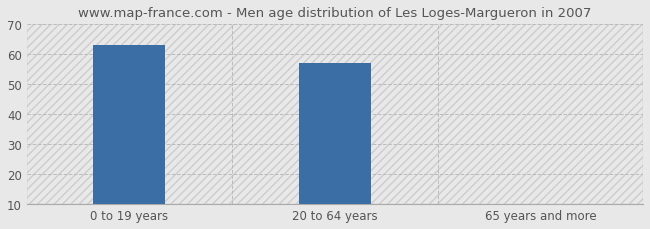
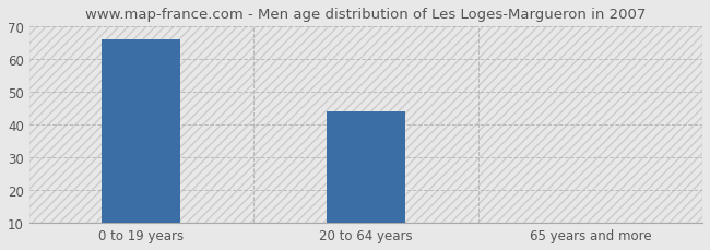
0 to 19 years: 63 -> 66
20 to 64 years: 57 -> 44
